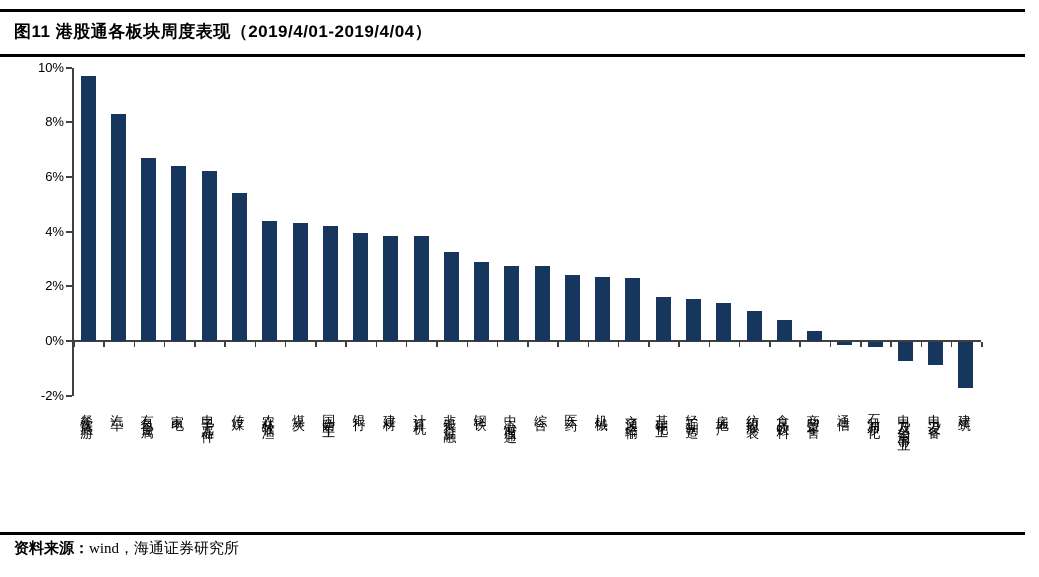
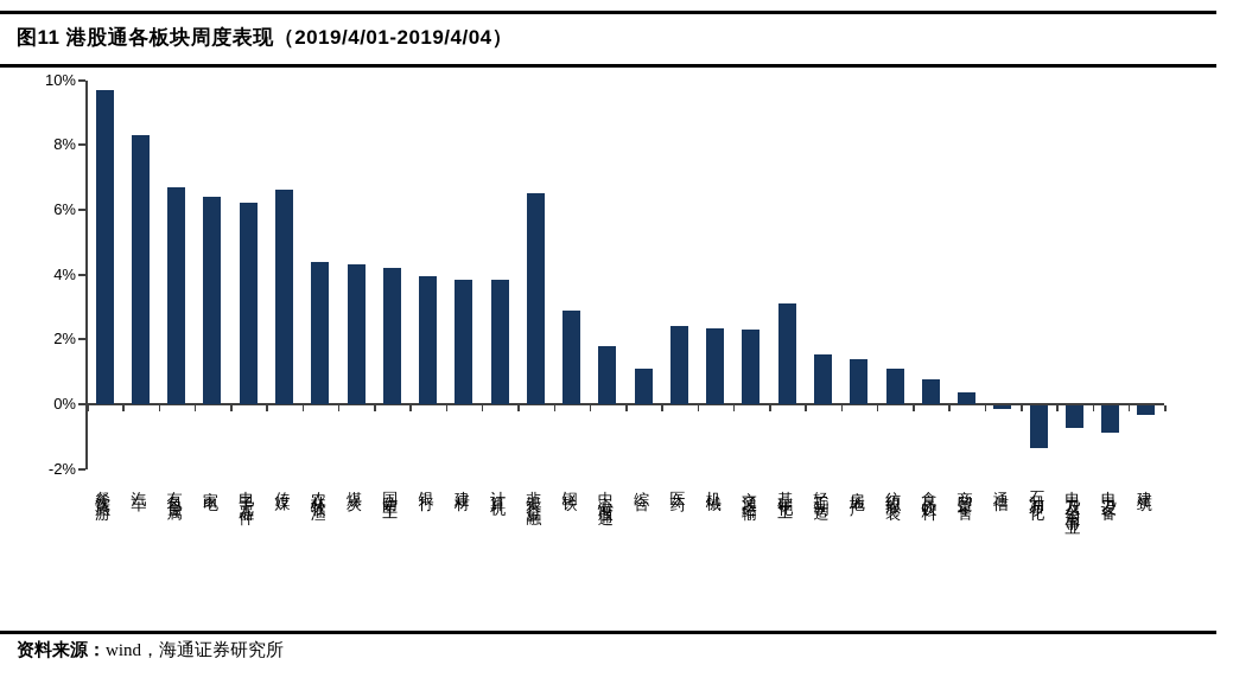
传媒: 5.4% -> 6.6%
非银行金融: 3.2% -> 6.5%
中心港股通: 2.8% -> 1.8%
综合: 2.8% -> 1.1%
基础化工: 1.6% -> 3.1%
石油石化: -0.2% -> -1.3%
建筑: -1.7% -> -0.3%
